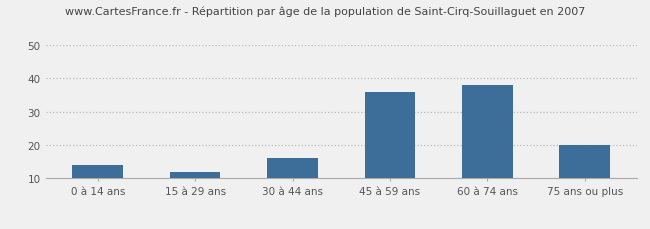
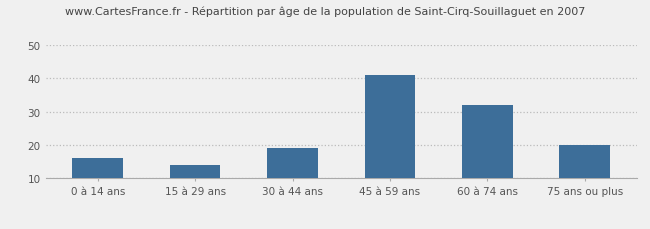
0 à 14 ans: 14 -> 16
15 à 29 ans: 12 -> 14
30 à 44 ans: 16 -> 19
45 à 59 ans: 36 -> 41
60 à 74 ans: 38 -> 32
